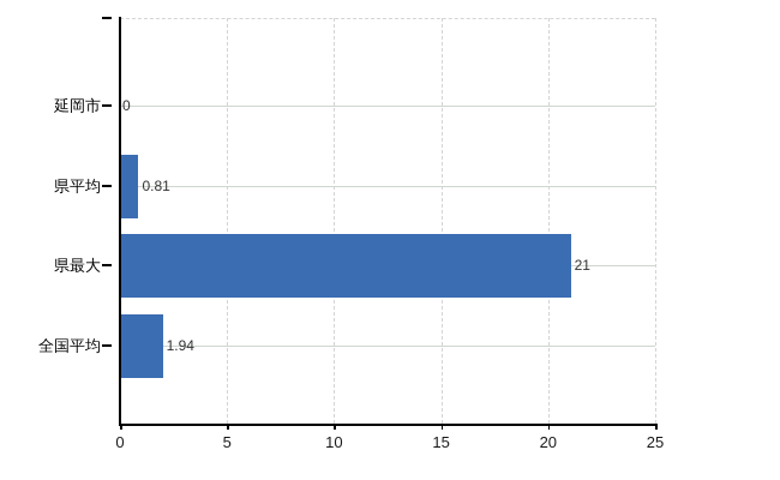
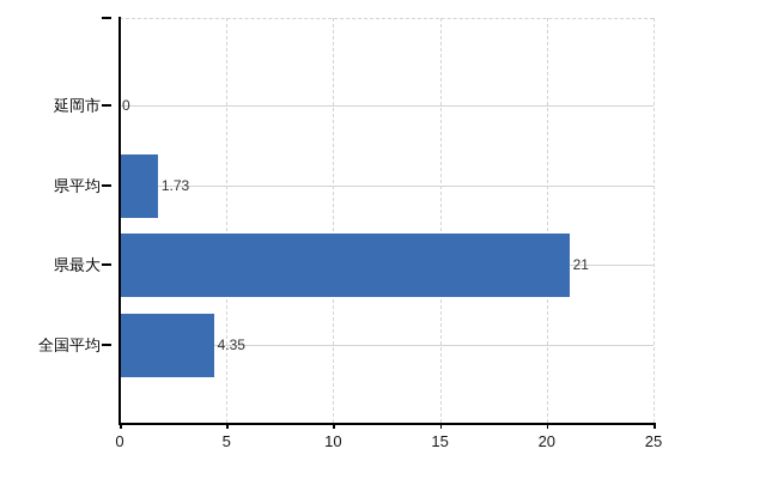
県平均: 0.81 -> 1.73
全国平均: 1.94 -> 4.35
